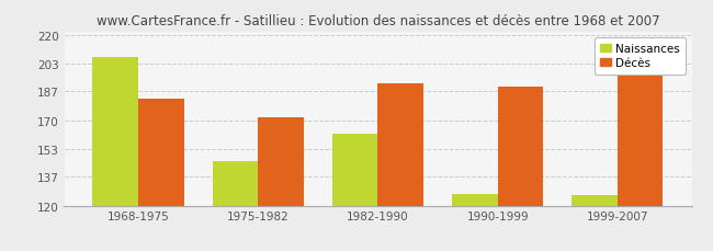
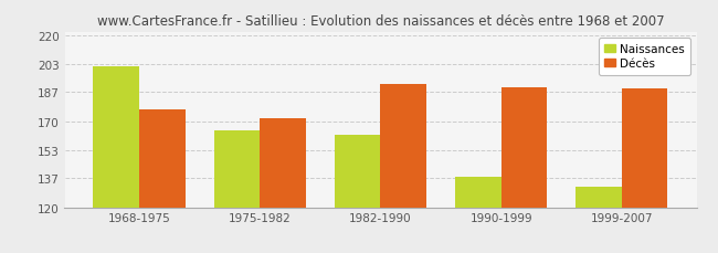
Naissances/1968-1975: 207 -> 202
Décès/1968-1975: 183 -> 177
Naissances/1975-1982: 146 -> 165
Naissances/1990-1999: 127 -> 138
Naissances/1999-2007: 126 -> 132
Décès/1999-2007: 197 -> 189
